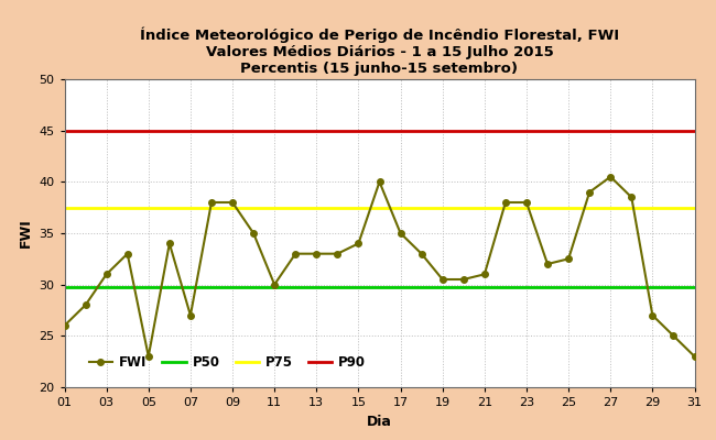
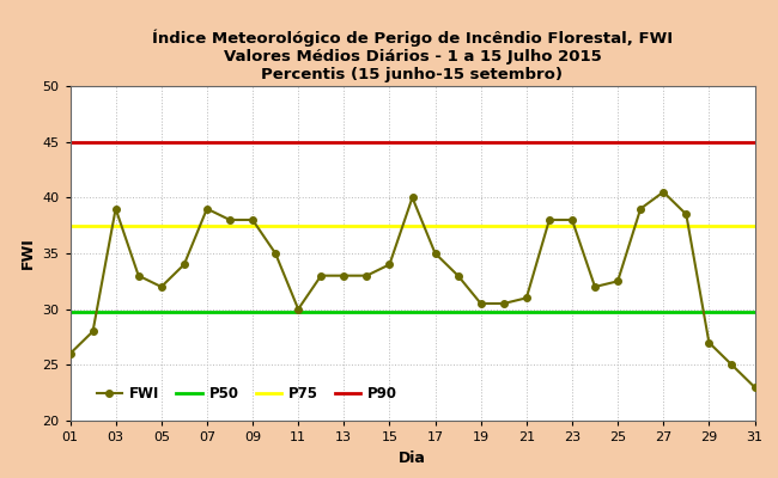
03: 31.0 -> 39.0
05: 23.0 -> 32.0
07: 27.0 -> 39.0
